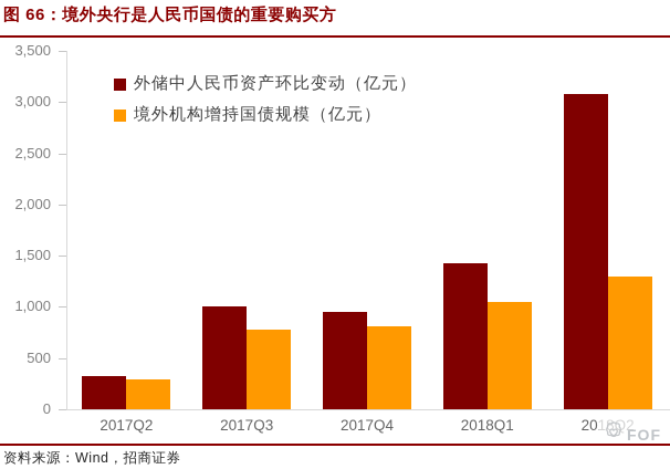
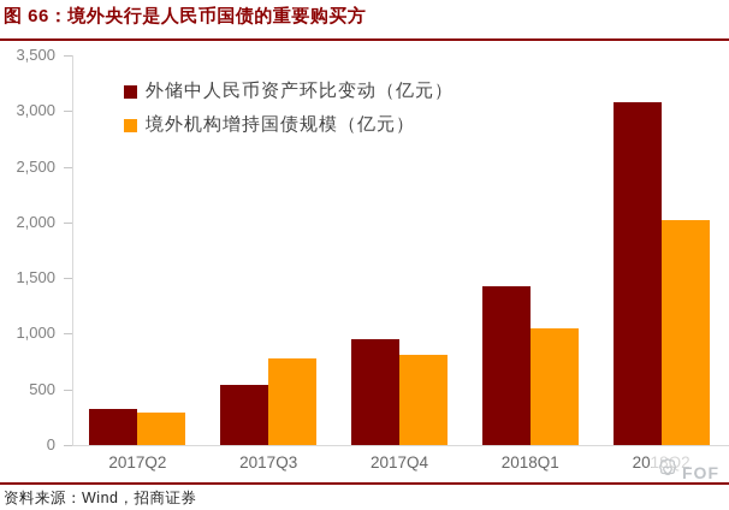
外储中人民币资产环比变动（亿元）/2017Q3: 1000 -> 500
境外机构增持国债规模（亿元）/2018Q2: 1300 -> 2000
